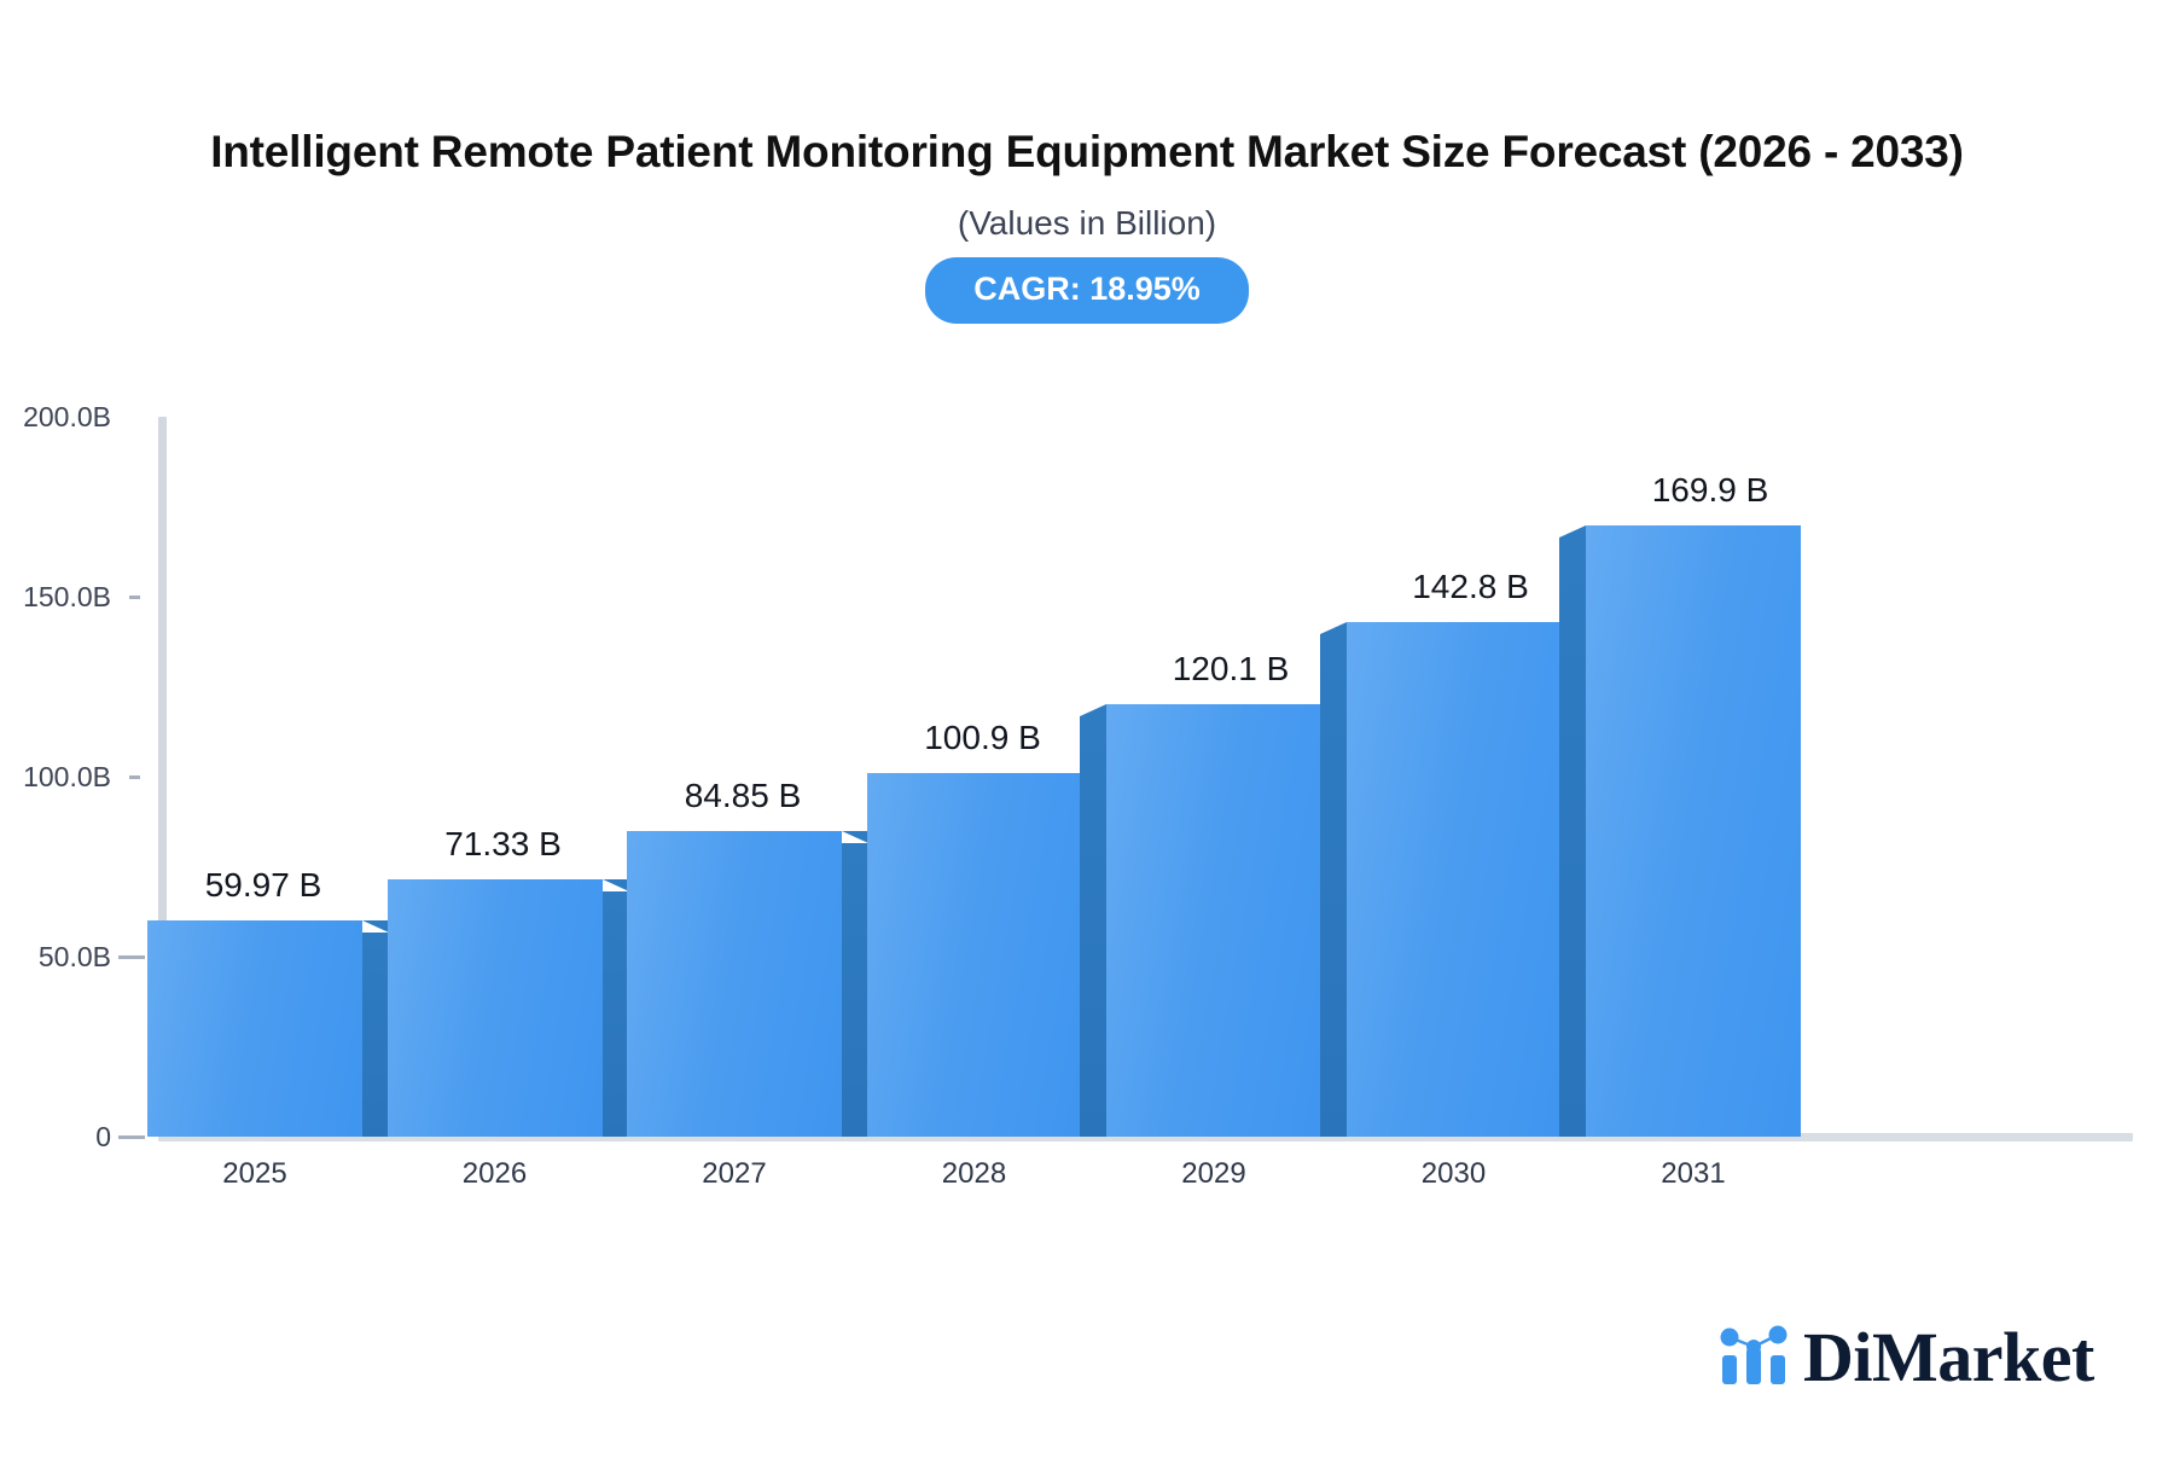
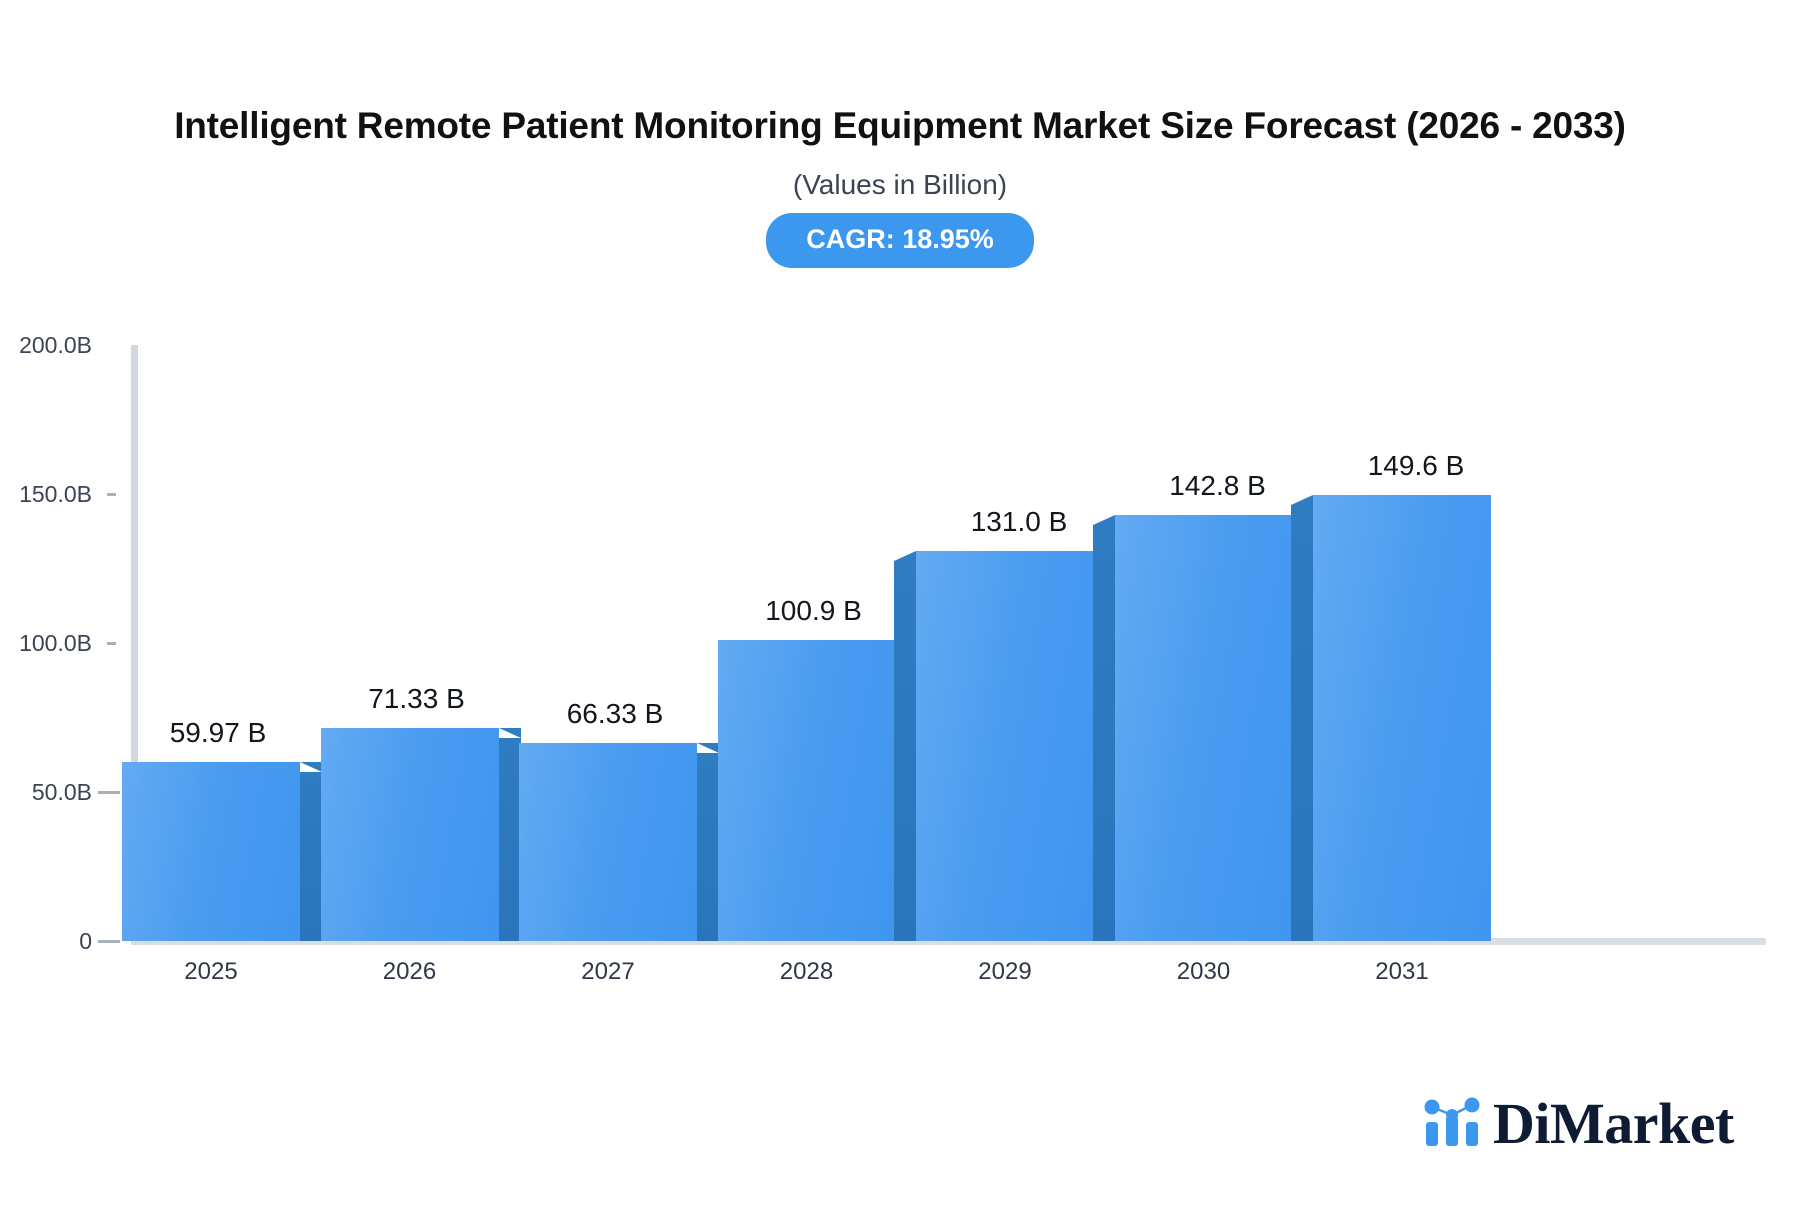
2027: 84.85 -> 66.33
2029: 120.1 -> 131.0
2031: 169.9 -> 149.6
